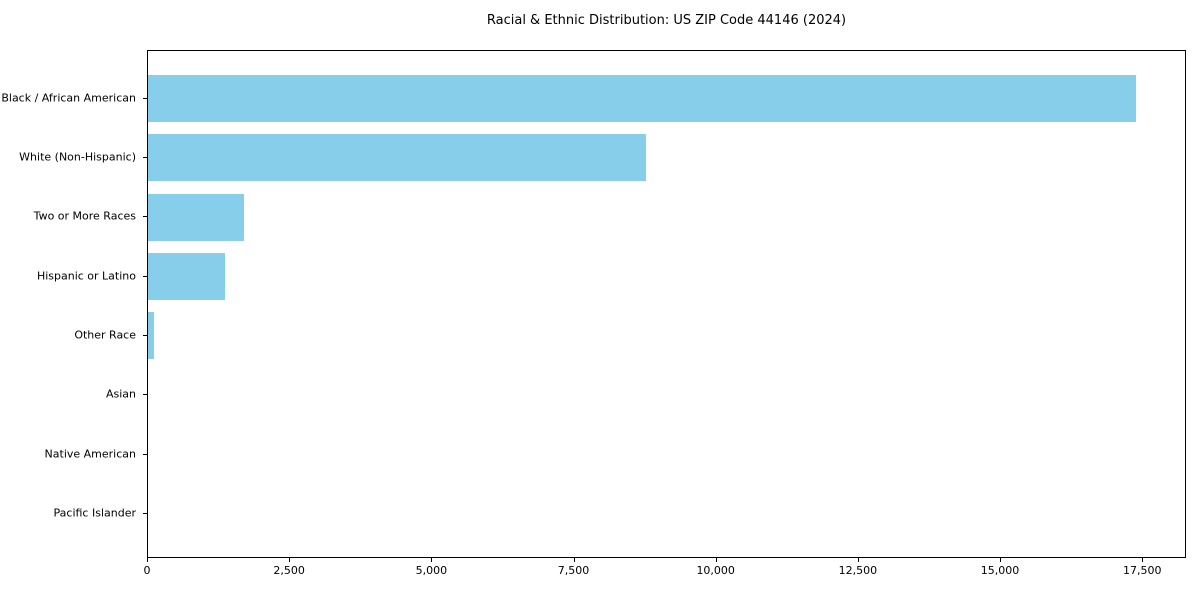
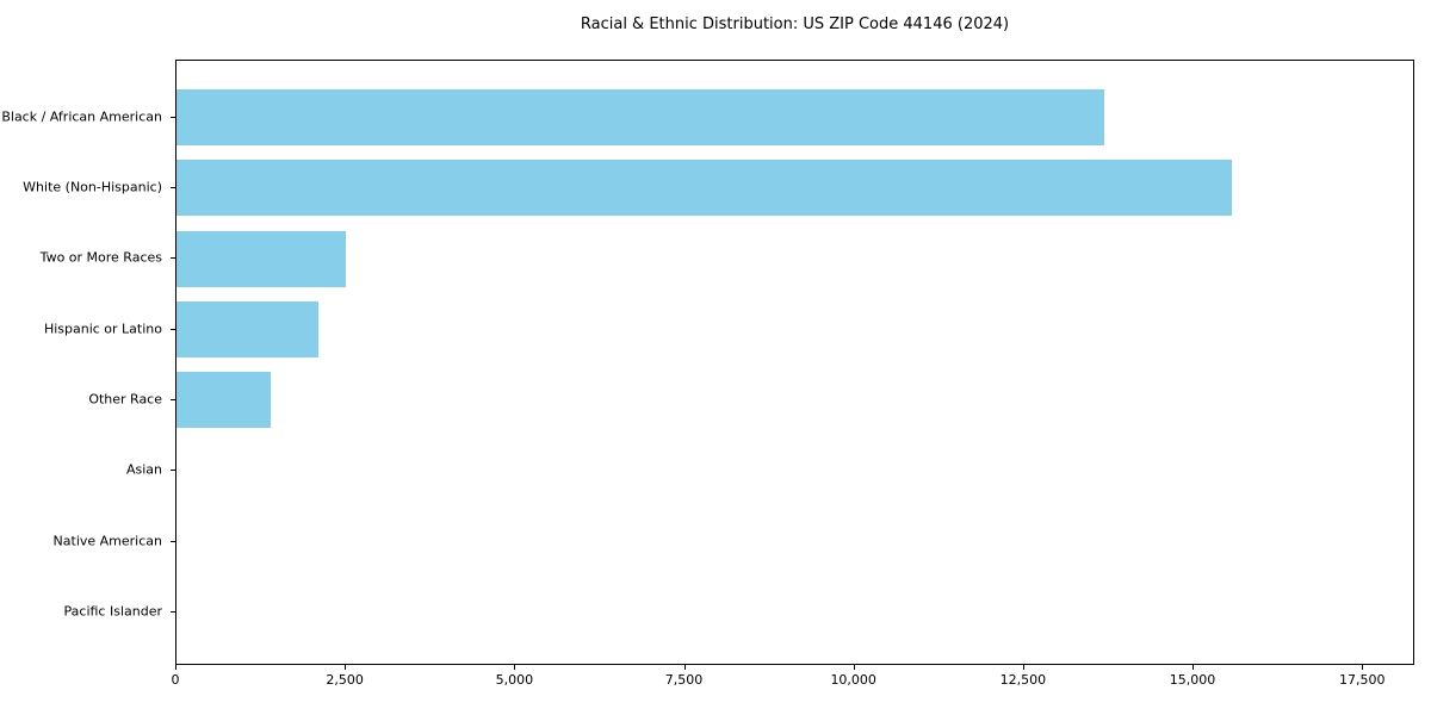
Black / African American: 17400 -> 13700
White (Non-Hispanic): 8800 -> 15600
Two or More Races: 1700 -> 2500
Hispanic or Latino: 1400 -> 2100
Other Race: 100 -> 1400
